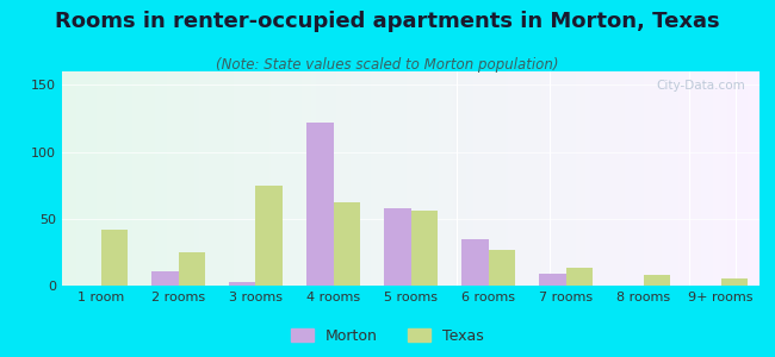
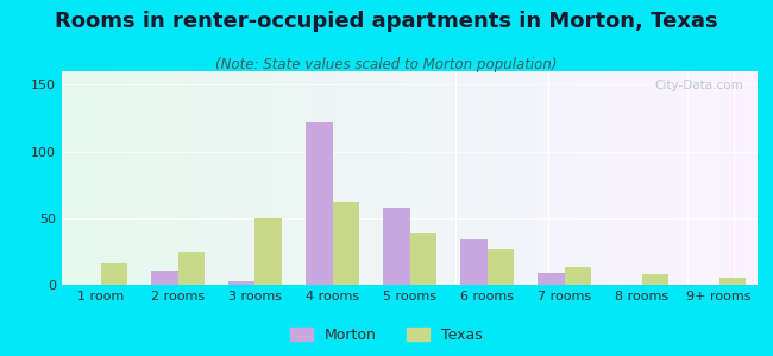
Texas/1 room: 42 -> 16
Texas/3 rooms: 75 -> 50
Texas/5 rooms: 56 -> 39
